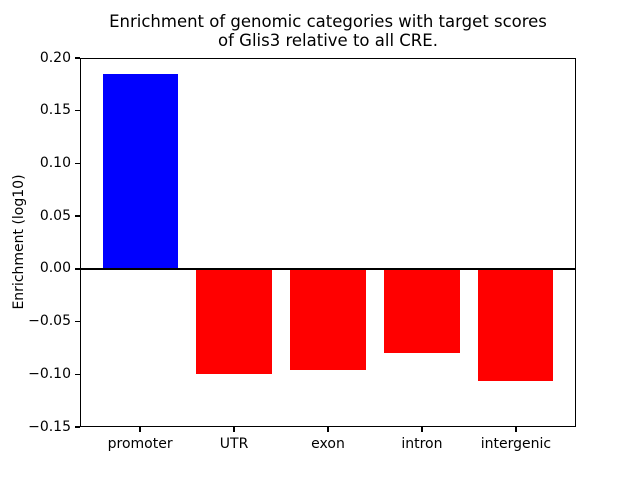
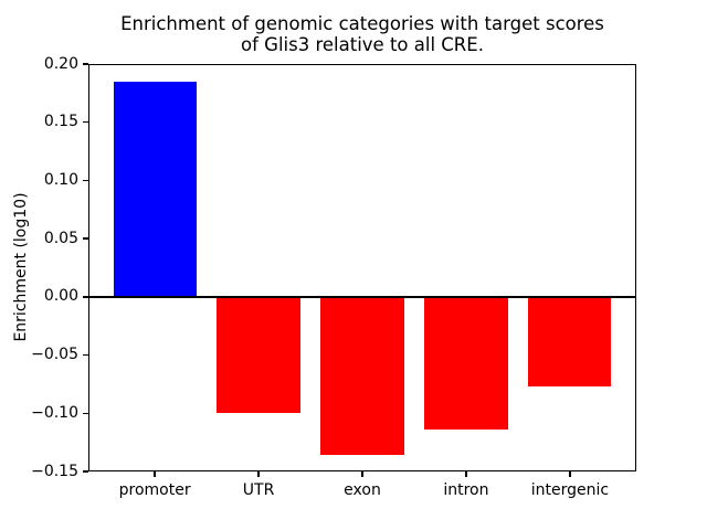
exon: -0.096 -> -0.136
intron: -0.080 -> -0.114
intergenic: -0.106 -> -0.077
